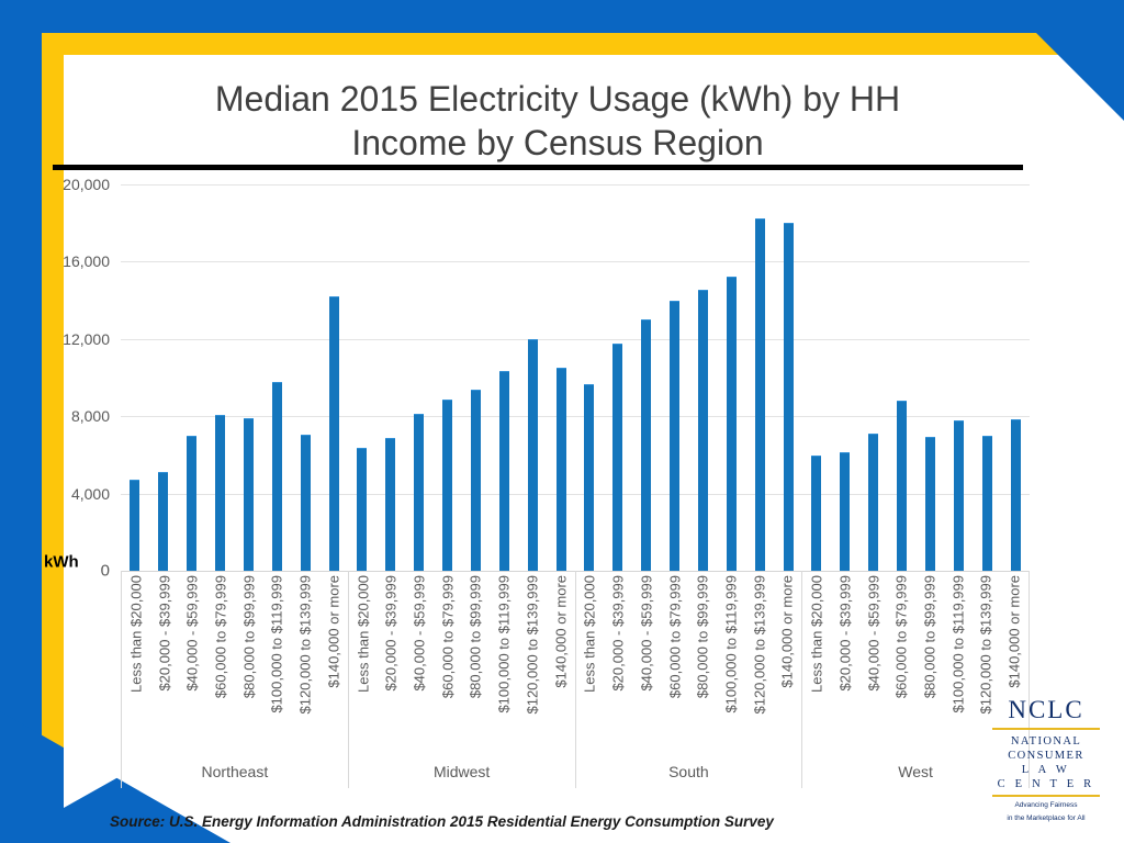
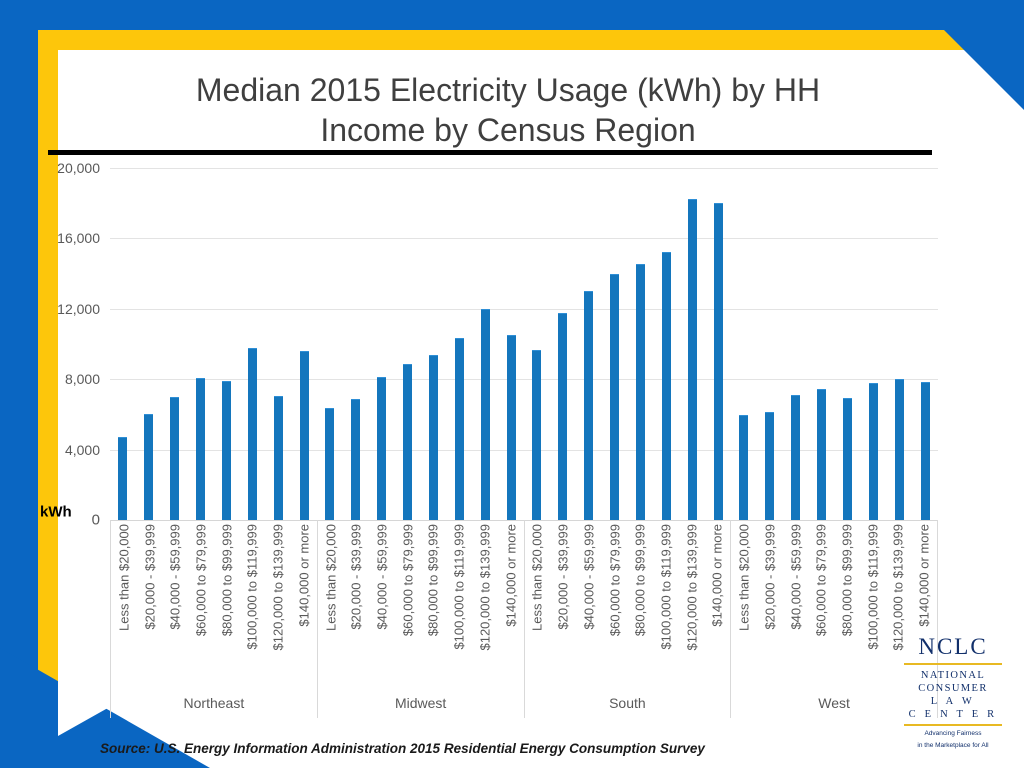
Northeast/$20,000 - $39,999: 5100 -> 6000
West/$60,000 to $79,999: 8800 -> 7400
West/$120,000 to $139,999: 7000 -> 8000
Northeast/$140,000 or more: 14200 -> 9600
